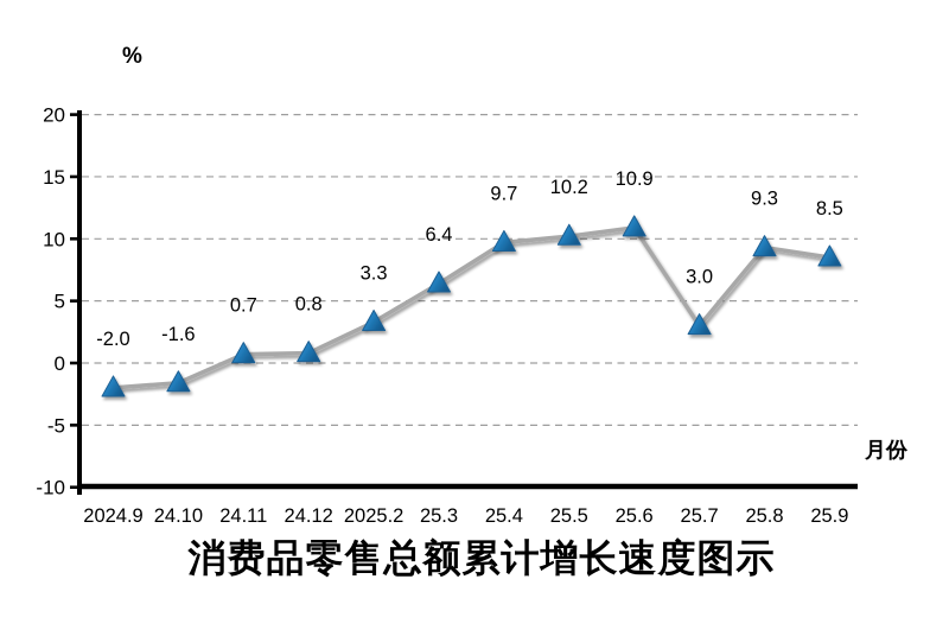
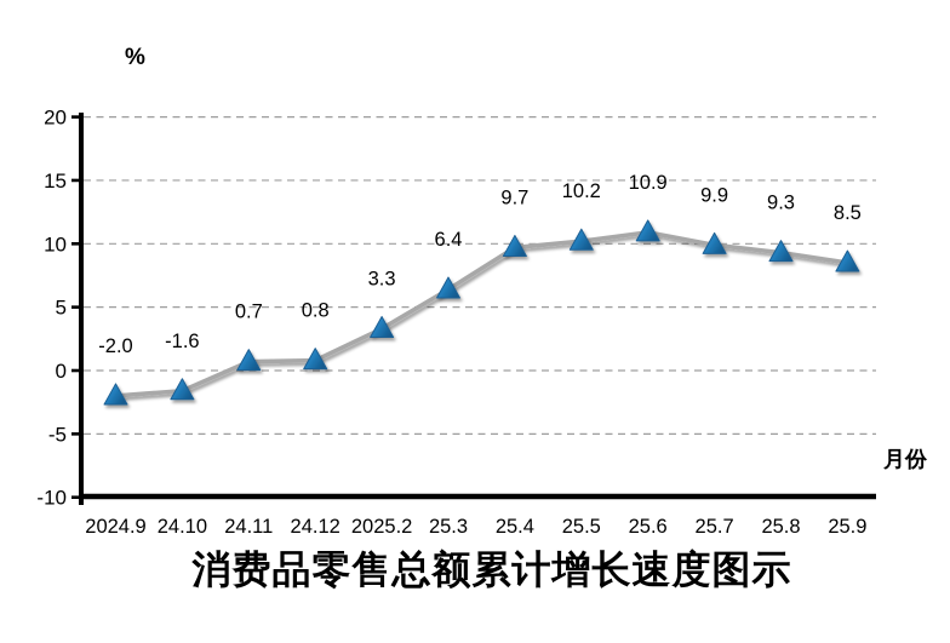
25.7: 3.0 -> 9.9
